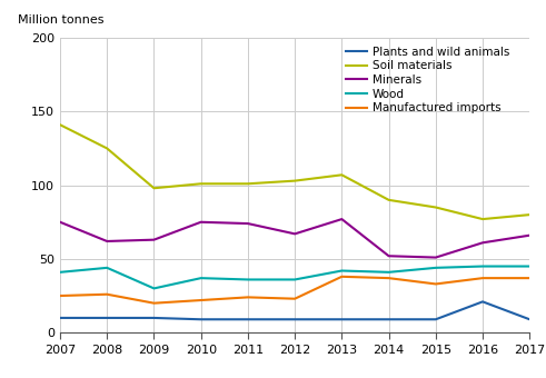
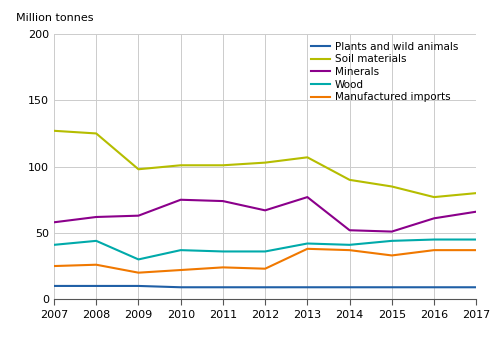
Soil materials/2007: 141 -> 127
Minerals/2007: 75 -> 58
Plants and wild animals/2016: 21 -> 9
